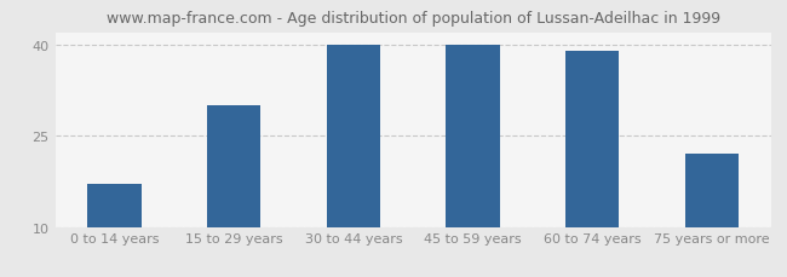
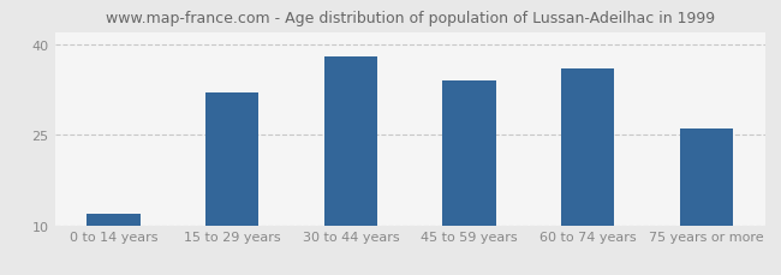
0 to 14 years: 17 -> 12
15 to 29 years: 30 -> 32
30 to 44 years: 40 -> 38
45 to 59 years: 40 -> 34
60 to 74 years: 39 -> 36
75 years or more: 22 -> 26
